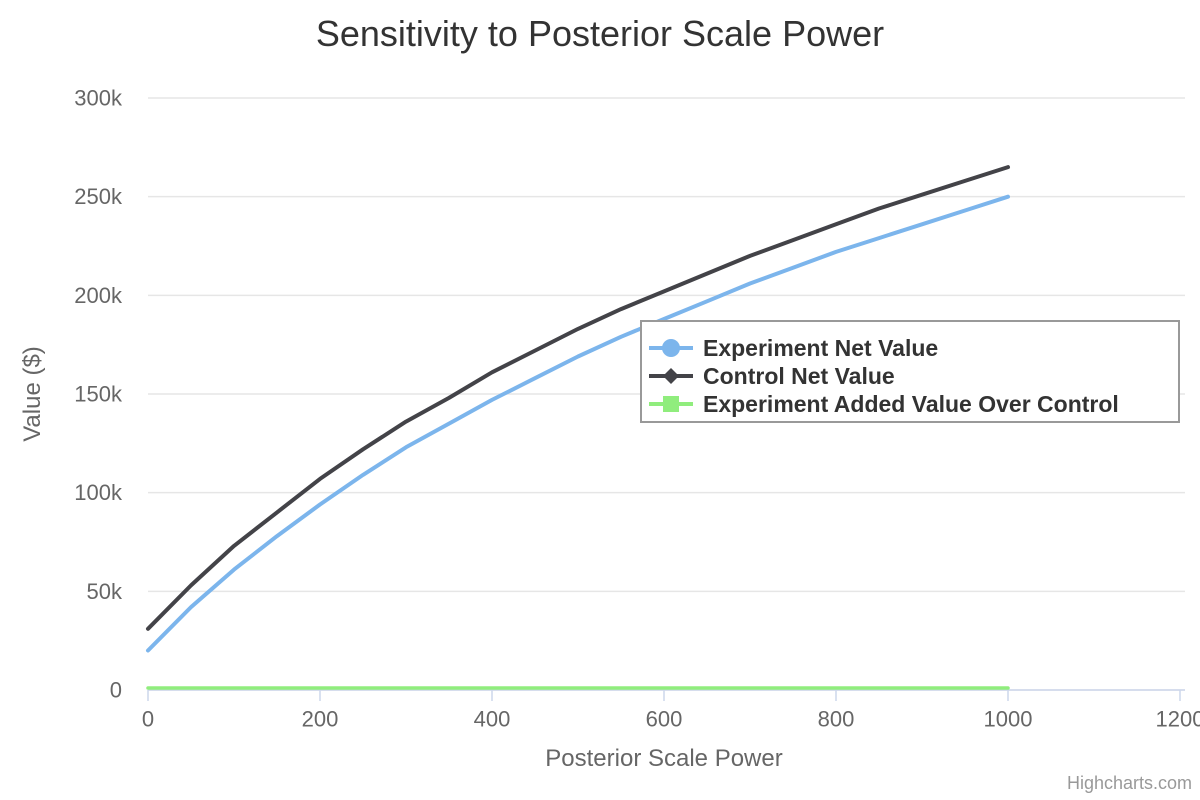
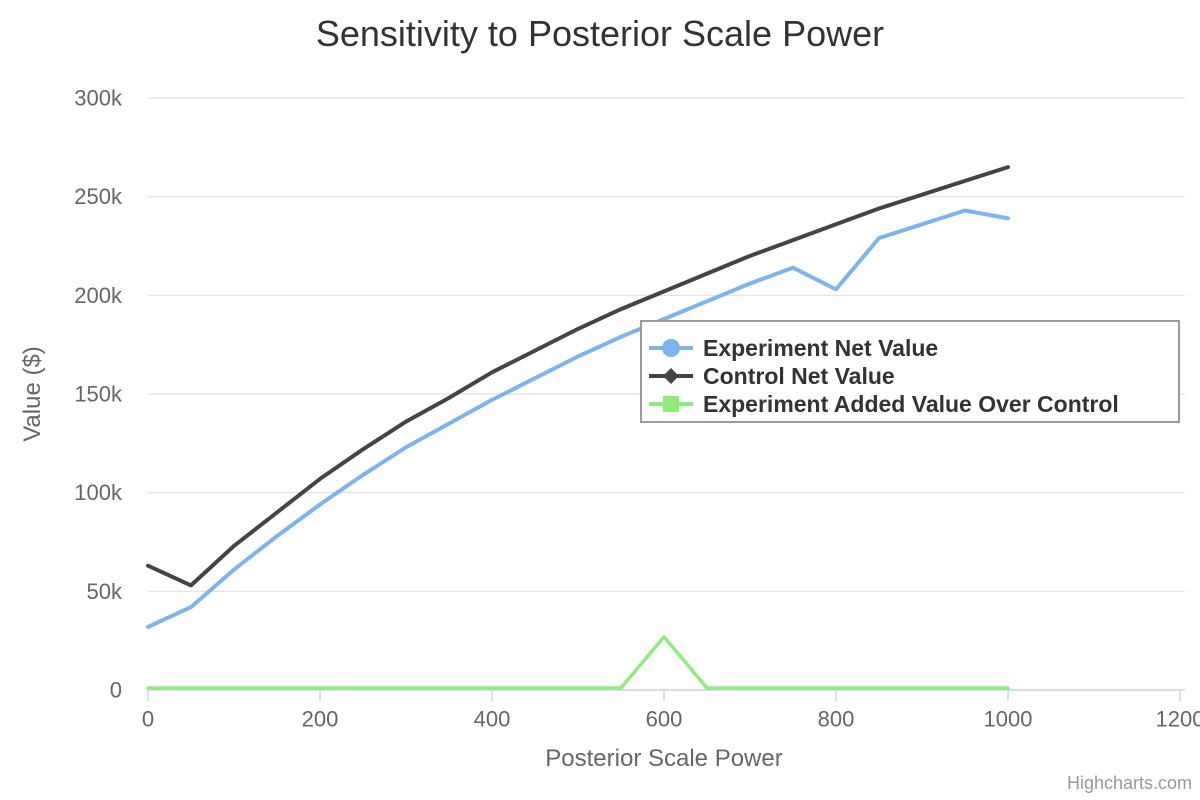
Experiment Net Value/0: 20k -> 32k
Control Net Value/0: 31k -> 63k
Experiment Added Value Over Control/600: 1k -> 27k
Experiment Net Value/800: 222k -> 203k
Experiment Net Value/1000: 250k -> 239k
